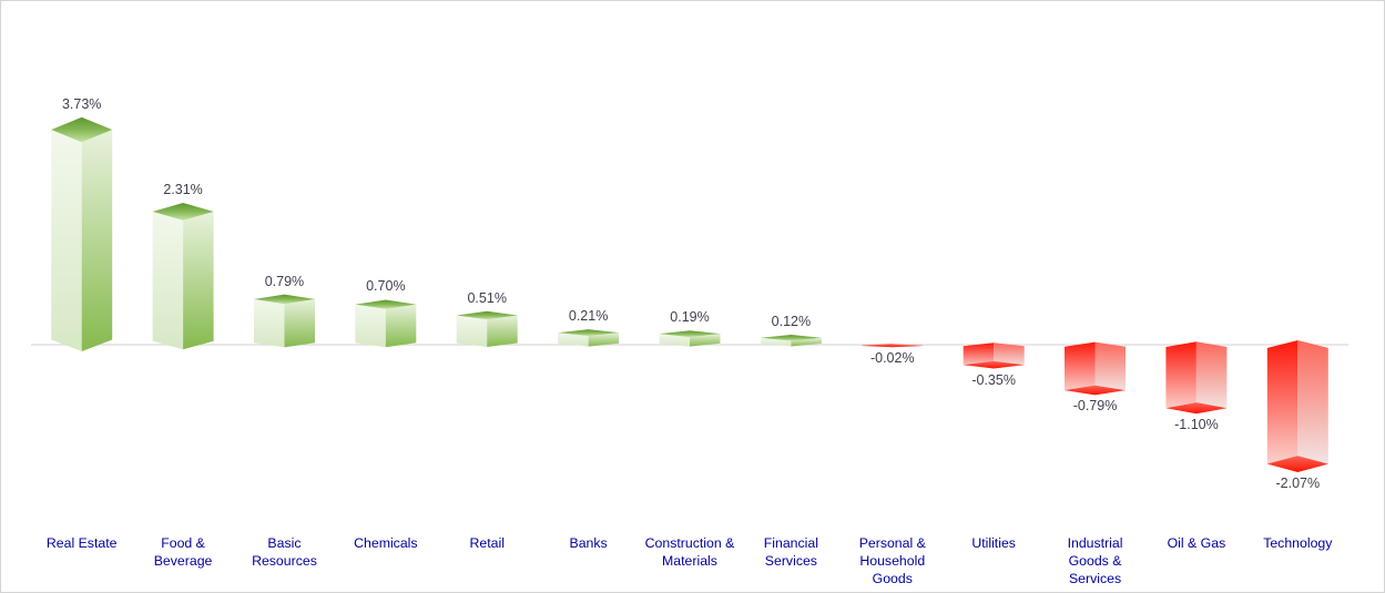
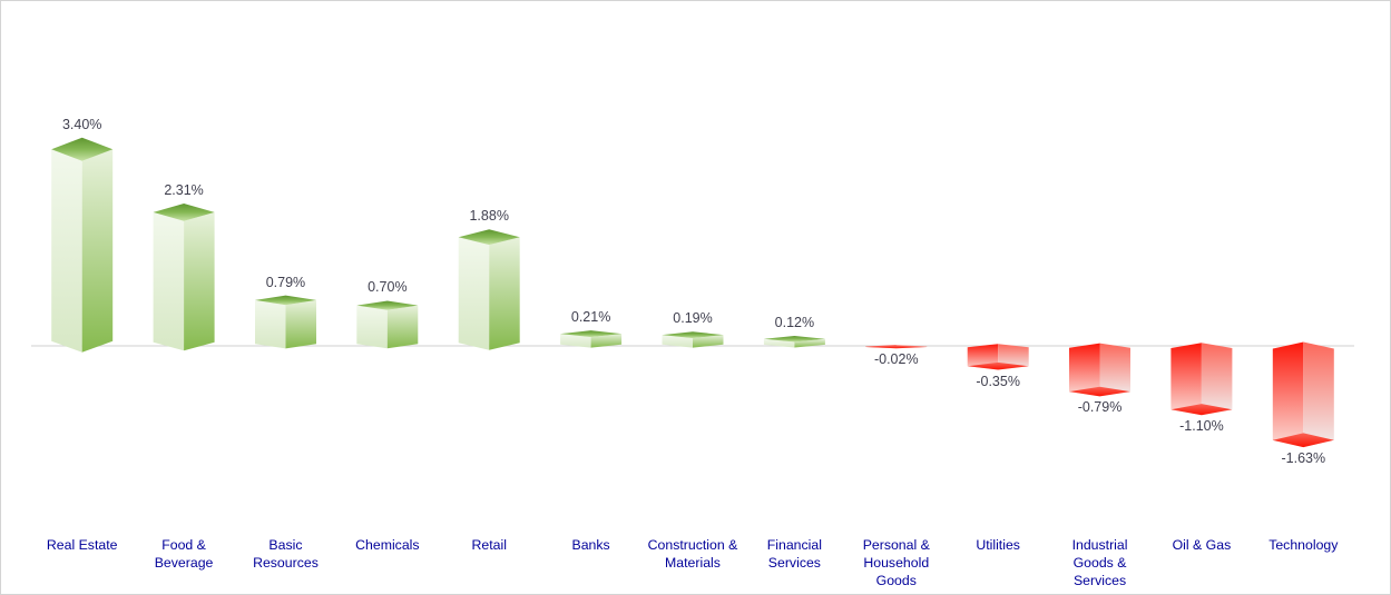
Real Estate: 3.73% -> 3.40%
Retail: 0.51% -> 1.88%
Technology: -2.07% -> -1.63%
